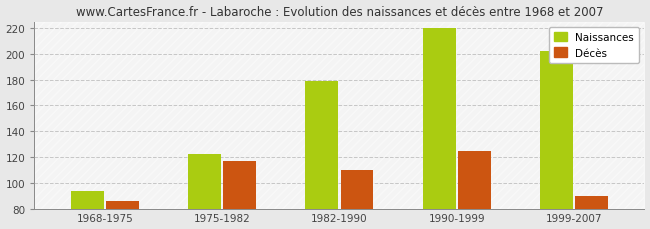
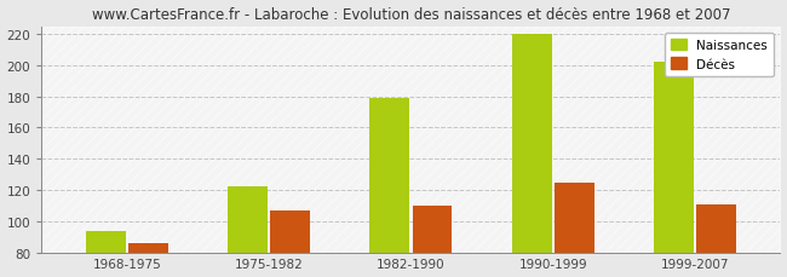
Décès/1975-1982: 117 -> 107
Décès/1999-2007: 90 -> 111
